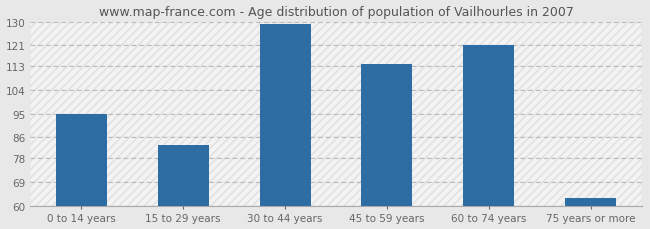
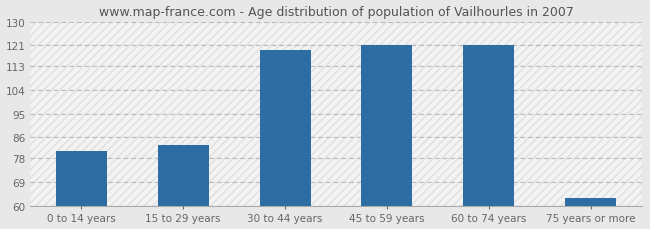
0 to 14 years: 95 -> 81
30 to 44 years: 129 -> 119
45 to 59 years: 114 -> 121
